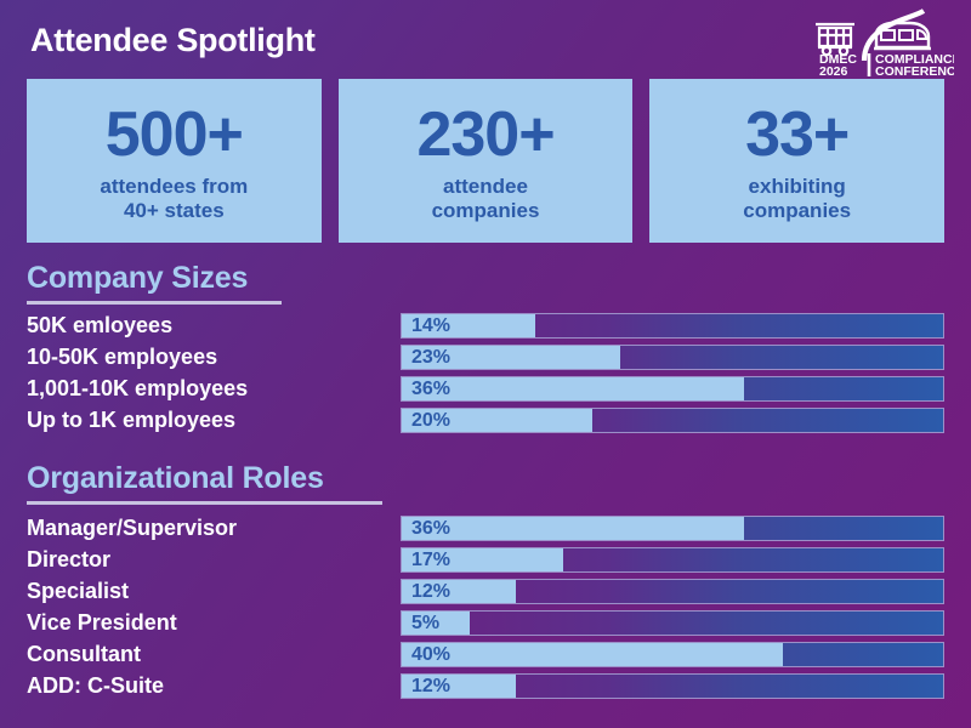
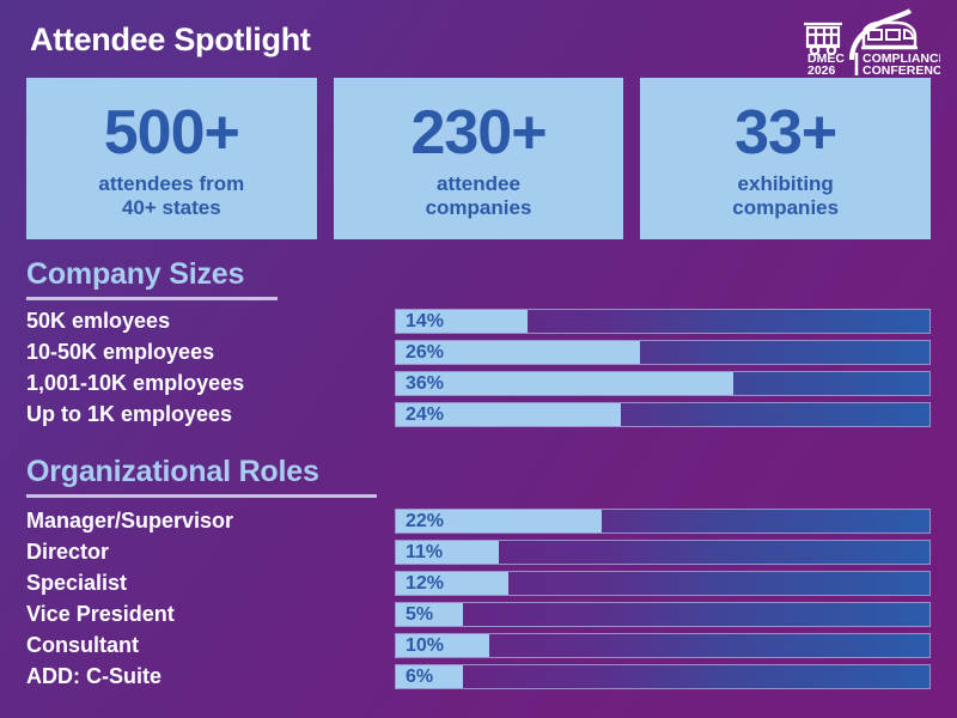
Company Sizes/10-50K employees: 23% -> 26%
Company Sizes/Up to 1K employees: 20% -> 24%
Organizational Roles/Manager/Supervisor: 36% -> 22%
Organizational Roles/Director: 17% -> 11%
Organizational Roles/Consultant: 40% -> 10%
Organizational Roles/ADD: C-Suite: 12% -> 6%
